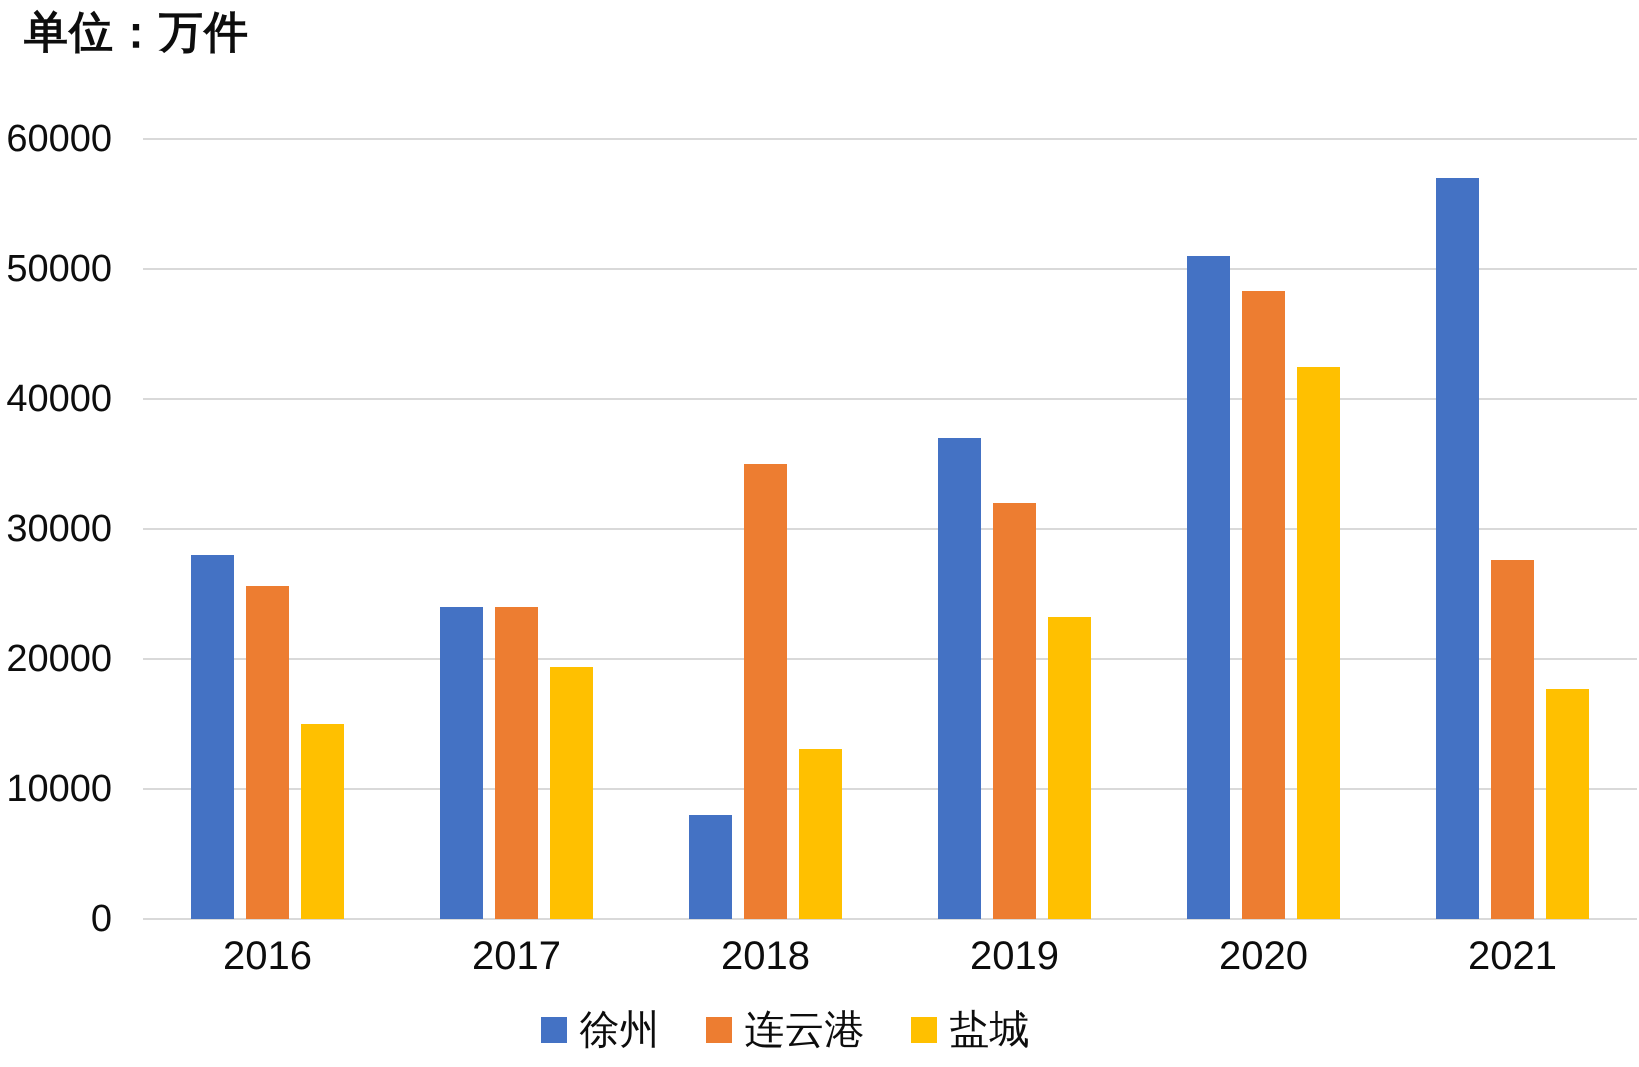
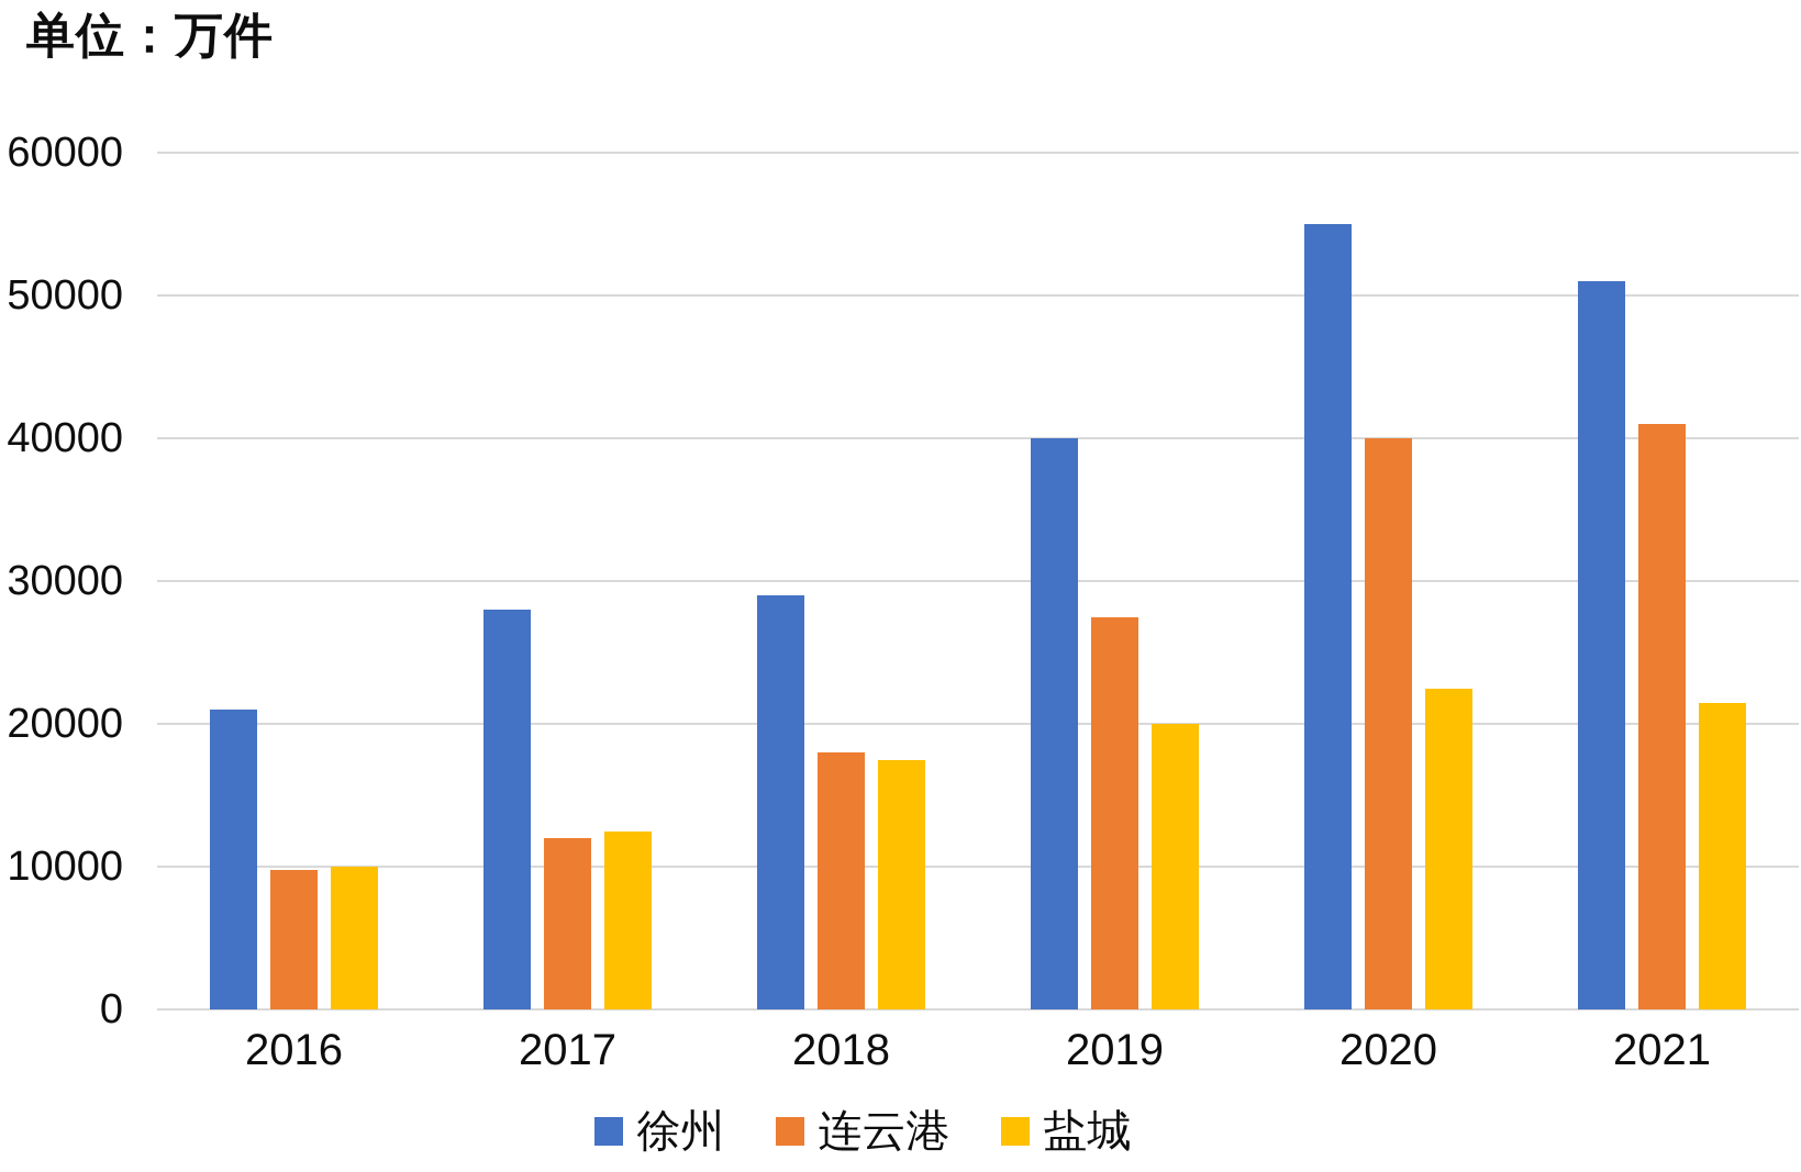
徐州/2016: 28000 -> 21000
连云港/2016: 25600 -> 9800
盐城/2016: 15000 -> 10000
徐州/2017: 24000 -> 28000
连云港/2017: 24000 -> 12000
盐城/2017: 19400 -> 12500
徐州/2018: 8000 -> 29000
连云港/2018: 35000 -> 18000
盐城/2018: 13100 -> 17500
徐州/2019: 37000 -> 40000
连云港/2019: 32000 -> 27500
盐城/2019: 23200 -> 20000
徐州/2020: 51000 -> 55000
连云港/2020: 48300 -> 40000
盐城/2020: 42500 -> 22500
徐州/2021: 57000 -> 51000
连云港/2021: 27600 -> 41000
盐城/2021: 17700 -> 21500
